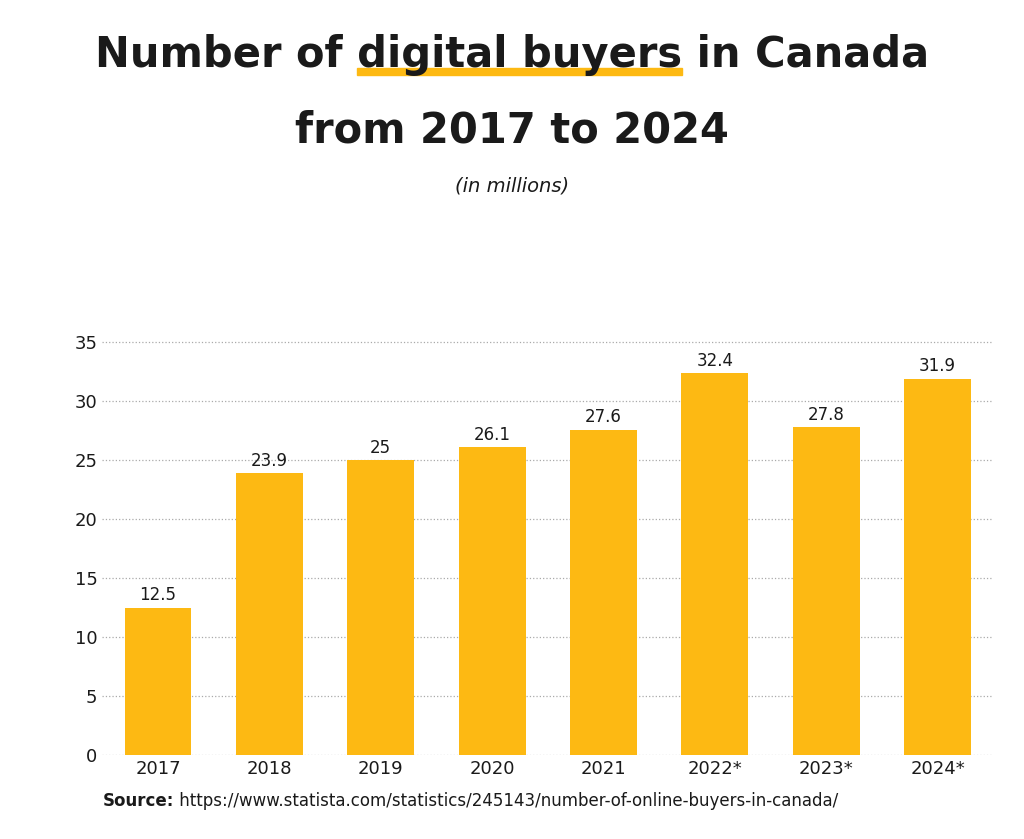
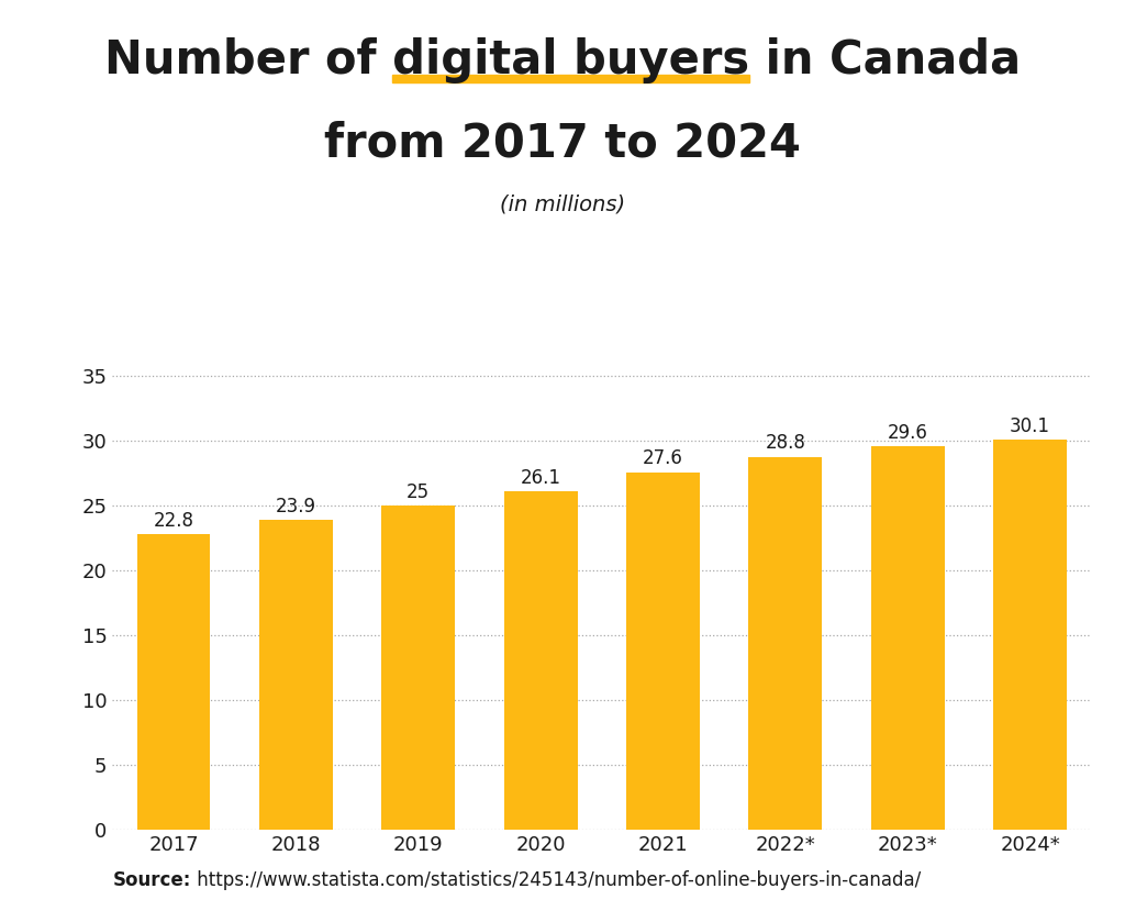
2017: 12.5 -> 22.8
2022*: 32.4 -> 28.8
2023*: 27.8 -> 29.6
2024*: 31.9 -> 30.1
